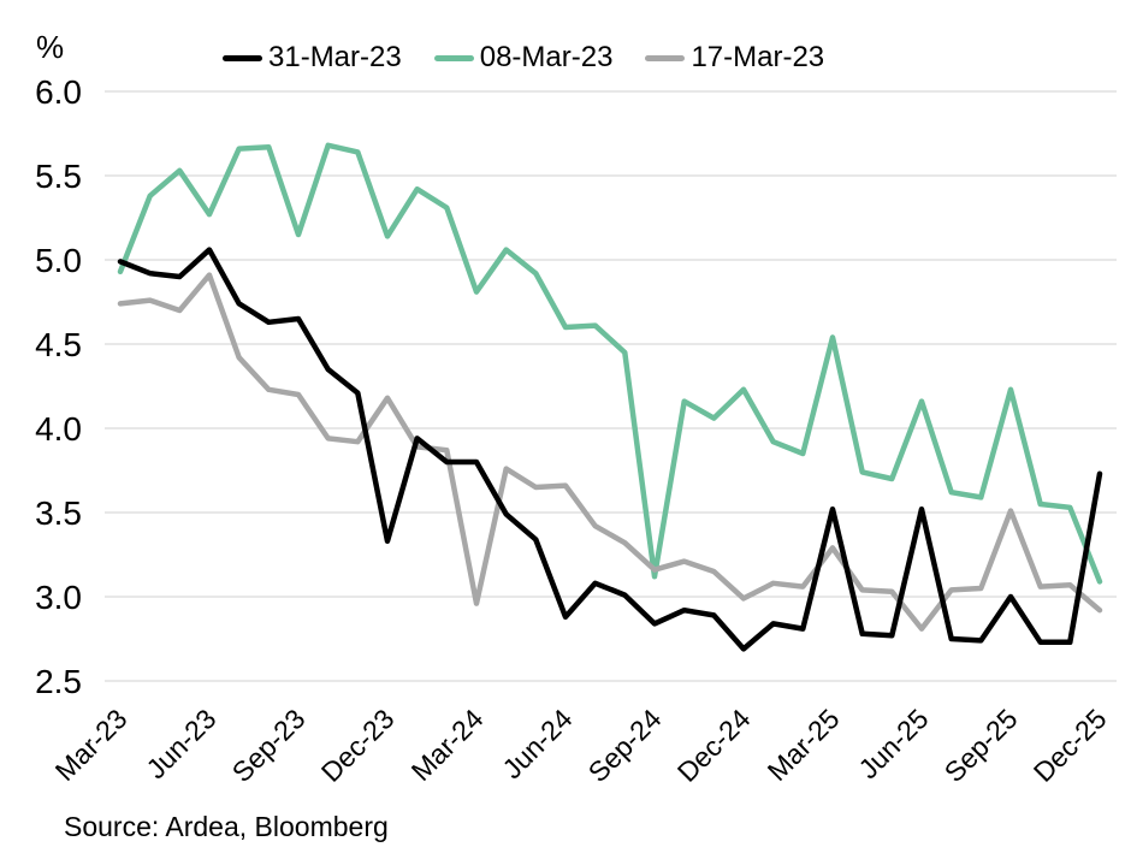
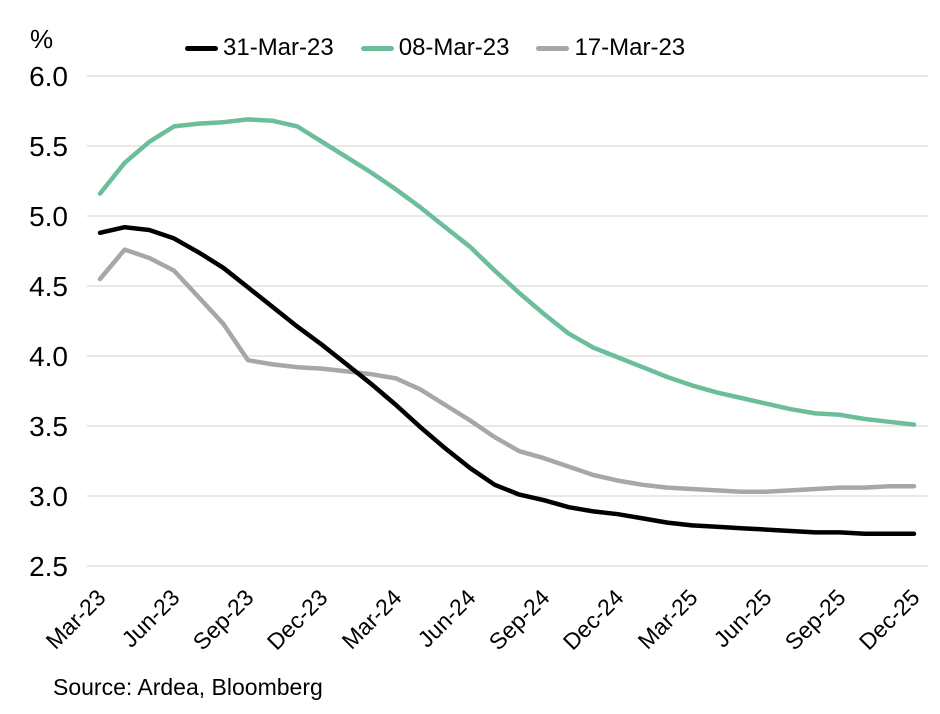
31-Mar-23/Mar-23: 4.99 -> 4.88
08-Mar-23/Mar-23: 4.93 -> 5.16
17-Mar-23/Mar-23: 4.74 -> 4.55
31-Mar-23/Jun-23: 5.06 -> 4.84
08-Mar-23/Jun-23: 5.27 -> 5.64
17-Mar-23/Jun-23: 4.91 -> 4.61
31-Mar-23/Sep-23: 4.65 -> 4.49
08-Mar-23/Sep-23: 5.15 -> 5.69
17-Mar-23/Sep-23: 4.20 -> 3.97
31-Mar-23/Dec-23: 3.33 -> 4.08
08-Mar-23/Dec-23: 5.14 -> 5.53
17-Mar-23/Dec-23: 4.18 -> 3.91
31-Mar-23/Mar-24: 3.80 -> 3.65
08-Mar-23/Mar-24: 4.81 -> 5.19
17-Mar-23/Mar-24: 2.96 -> 3.84
31-Mar-23/Jun-24: 2.88 -> 3.20
08-Mar-23/Jun-24: 4.60 -> 4.78
17-Mar-23/Jun-24: 3.66 -> 3.54
31-Mar-23/Sep-24: 2.84 -> 2.97
08-Mar-23/Sep-24: 3.12 -> 4.30
17-Mar-23/Sep-24: 3.16 -> 3.27
31-Mar-23/Dec-24: 2.69 -> 2.87
08-Mar-23/Dec-24: 4.23 -> 3.99
17-Mar-23/Dec-24: 2.99 -> 3.11
31-Mar-23/Mar-25: 3.52 -> 2.79
08-Mar-23/Mar-25: 4.54 -> 3.79
17-Mar-23/Mar-25: 3.29 -> 3.05
31-Mar-23/Jun-25: 3.52 -> 2.76
08-Mar-23/Jun-25: 4.16 -> 3.66
17-Mar-23/Jun-25: 2.81 -> 3.03
31-Mar-23/Sep-25: 3.00 -> 2.74
08-Mar-23/Sep-25: 4.23 -> 3.58
17-Mar-23/Sep-25: 3.51 -> 3.06
31-Mar-23/Dec-25: 3.73 -> 2.73
08-Mar-23/Dec-25: 3.09 -> 3.51
17-Mar-23/Dec-25: 2.92 -> 3.07
